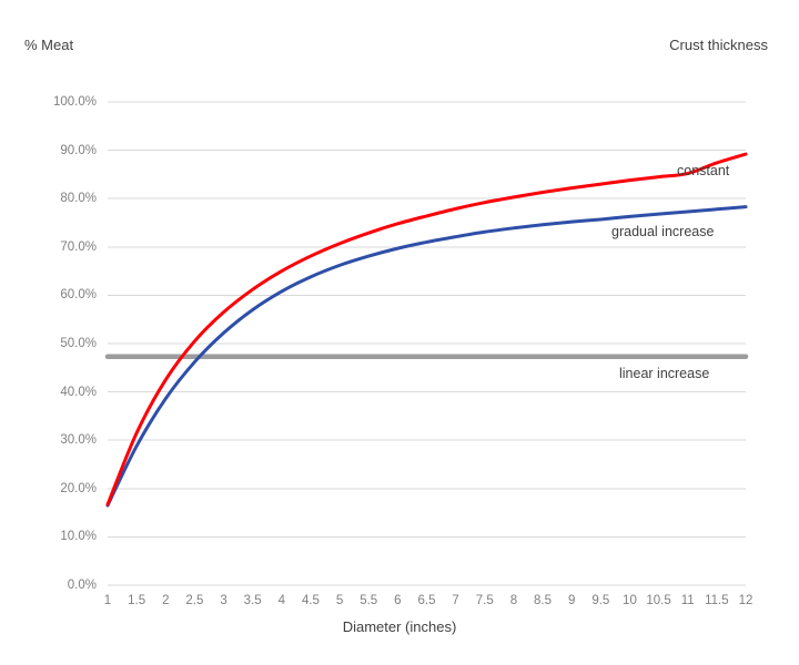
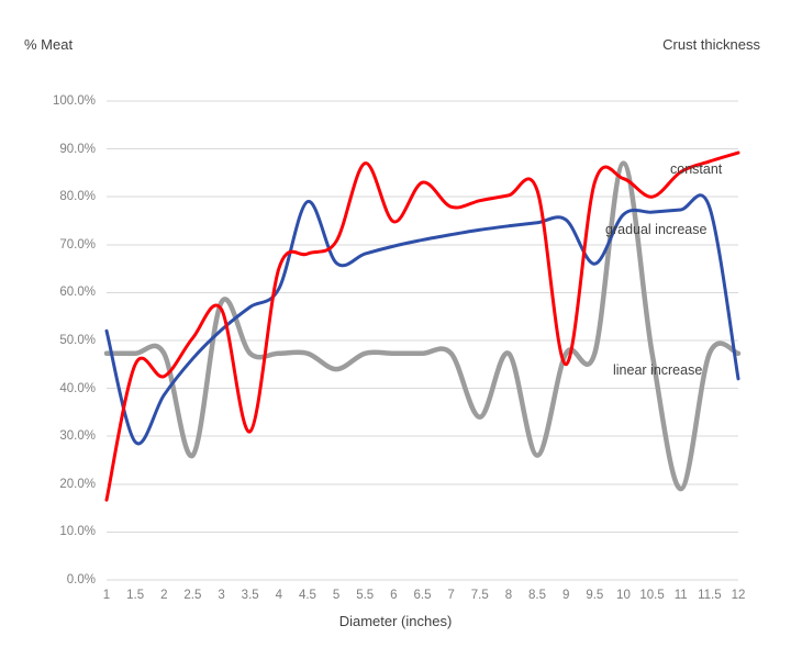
gradual increase/1: 17% -> 52%
constant/1.5: 32% -> 45%
linear increase/2.5: 47% -> 26%
linear increase/3: 47% -> 58%
constant/3.5: 61% -> 31%
gradual increase/4.5: 64% -> 79%
linear increase/5: 47% -> 44%
constant/5.5: 73% -> 87%
constant/6.5: 76% -> 83%
linear increase/7.5: 47% -> 34%
linear increase/8.5: 47% -> 26%
constant/9: 82% -> 45%
gradual increase/9.5: 76% -> 66%
linear increase/10: 47% -> 87%
constant/10.5: 84% -> 80%
linear increase/11: 47% -> 19%
gradual increase/12: 78% -> 42%
